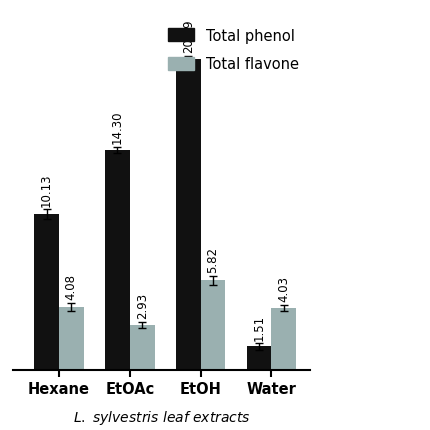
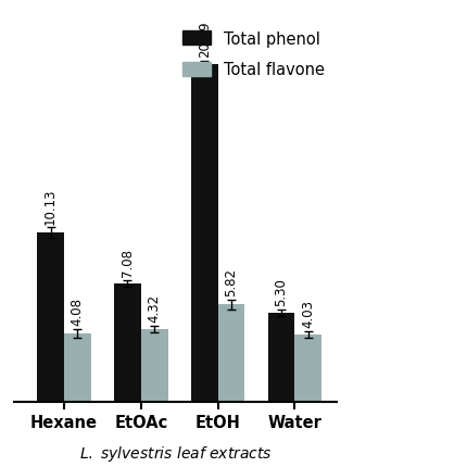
Total phenol/EtOAc: 14.30 -> 7.08
Total flavone/EtOAc: 2.93 -> 4.32
Total phenol/Water: 1.51 -> 5.30
